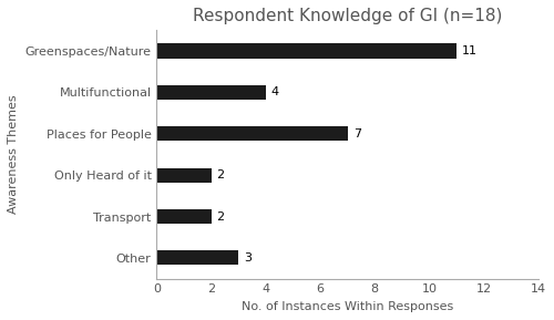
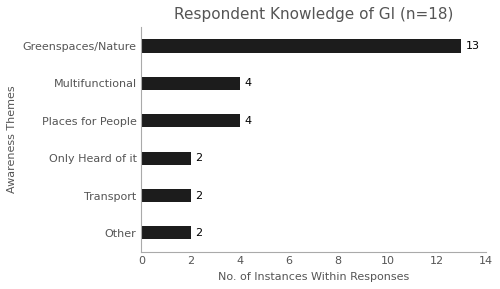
Greenspaces/Nature: 11 -> 13
Places for People: 7 -> 4
Other: 3 -> 2
